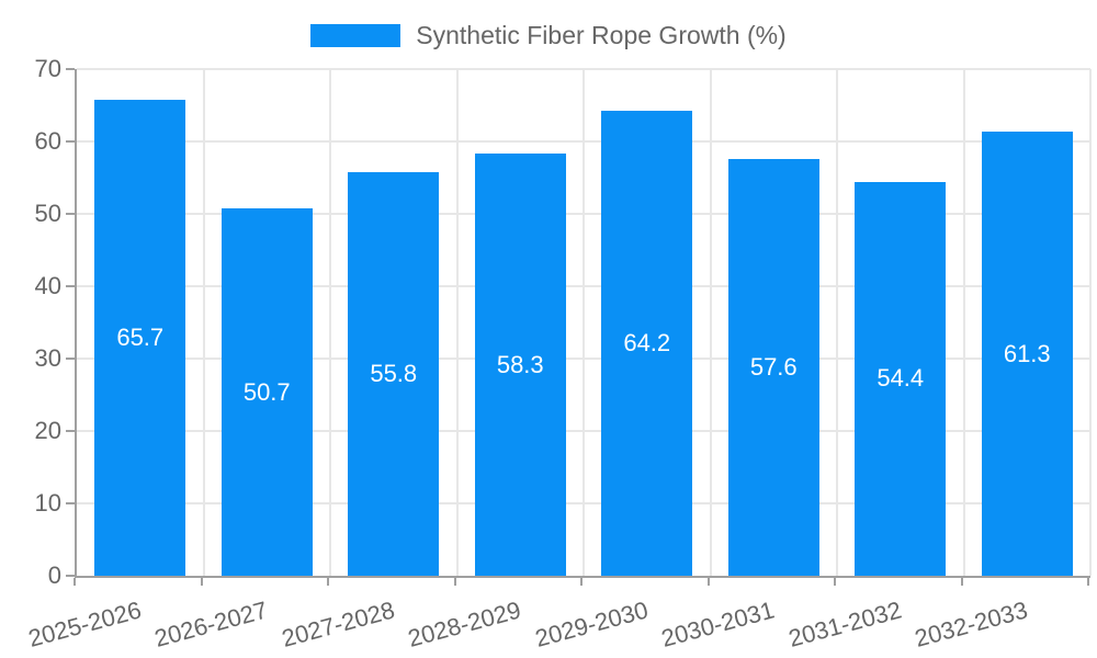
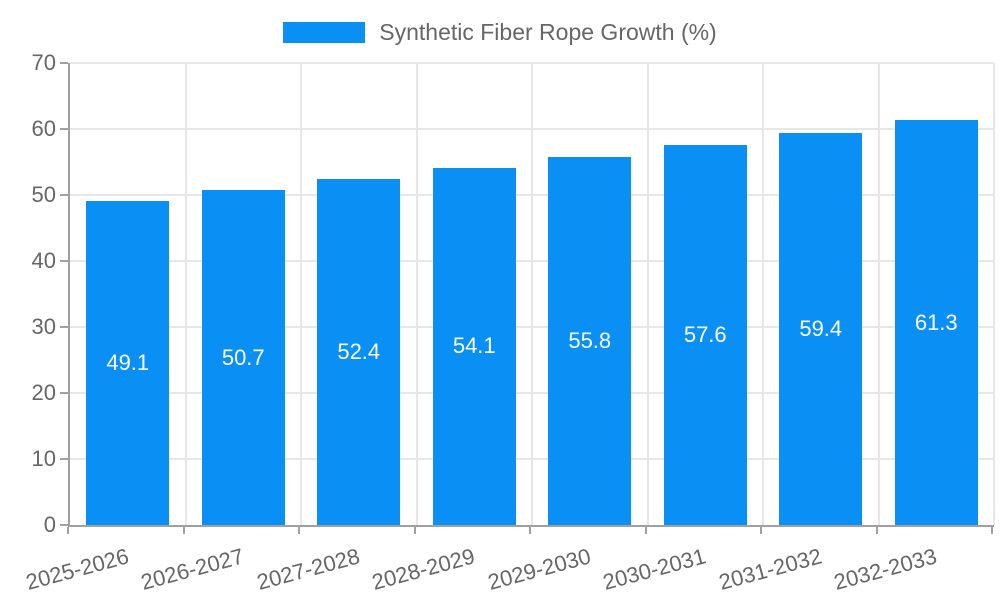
2025-2026: 65.7 -> 49.1
2027-2028: 55.8 -> 52.4
2028-2029: 58.3 -> 54.1
2029-2030: 64.2 -> 55.8
2031-2032: 54.4 -> 59.4
